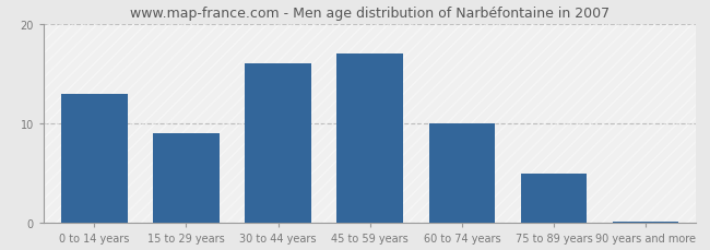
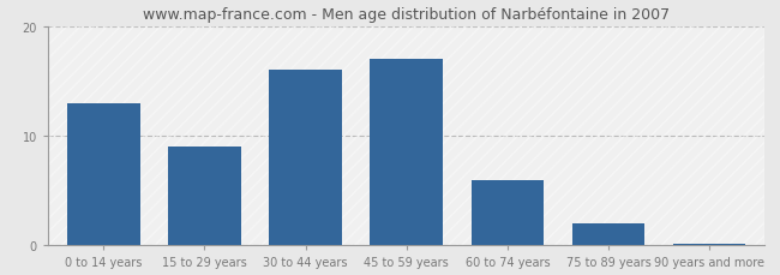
60 to 74 years: 10.0 -> 6.0
75 to 89 years: 5.0 -> 2.0
